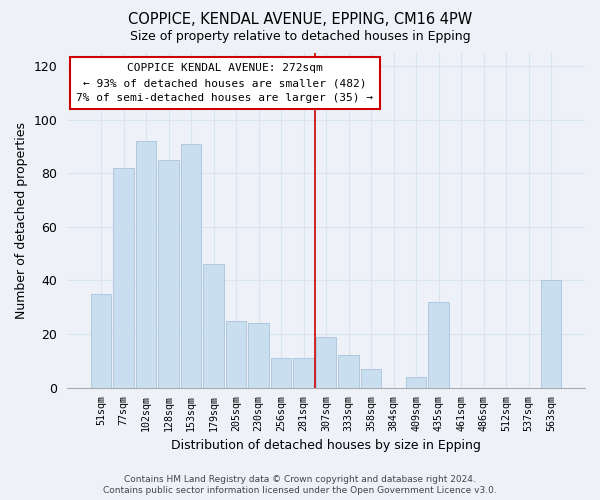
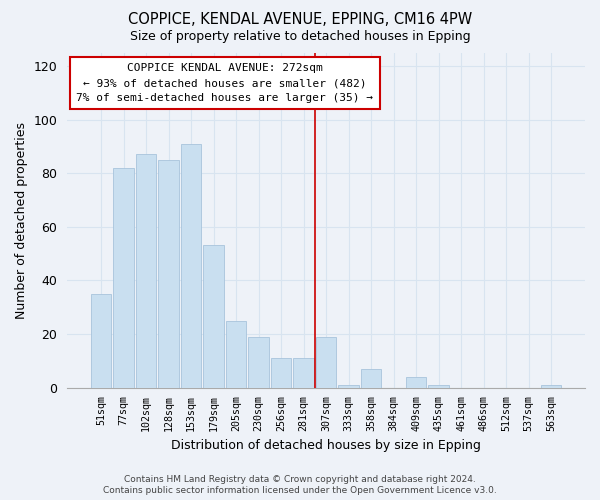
102sqm: 92 -> 87
179sqm: 46 -> 53
230sqm: 24 -> 19
333sqm: 12 -> 1
435sqm: 32 -> 1
563sqm: 40 -> 1
